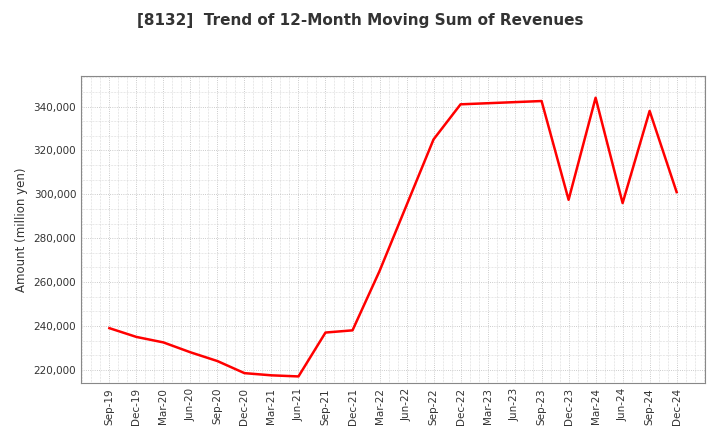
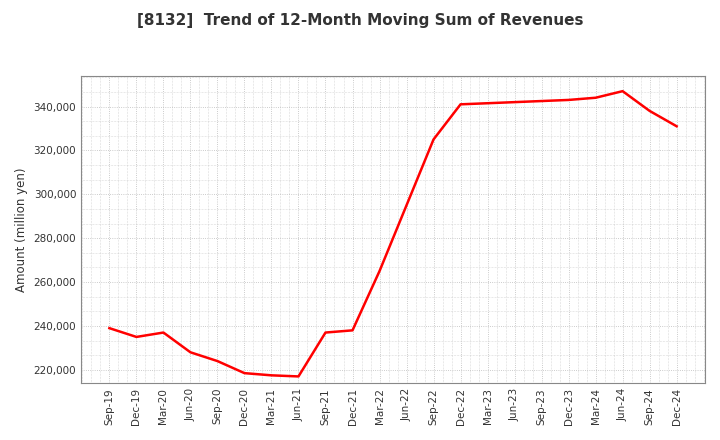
Mar-20: 232,500 -> 237,000
Dec-23: 297,500 -> 343,000
Jun-24: 296,000 -> 347,000
Dec-24: 301,000 -> 331,000
